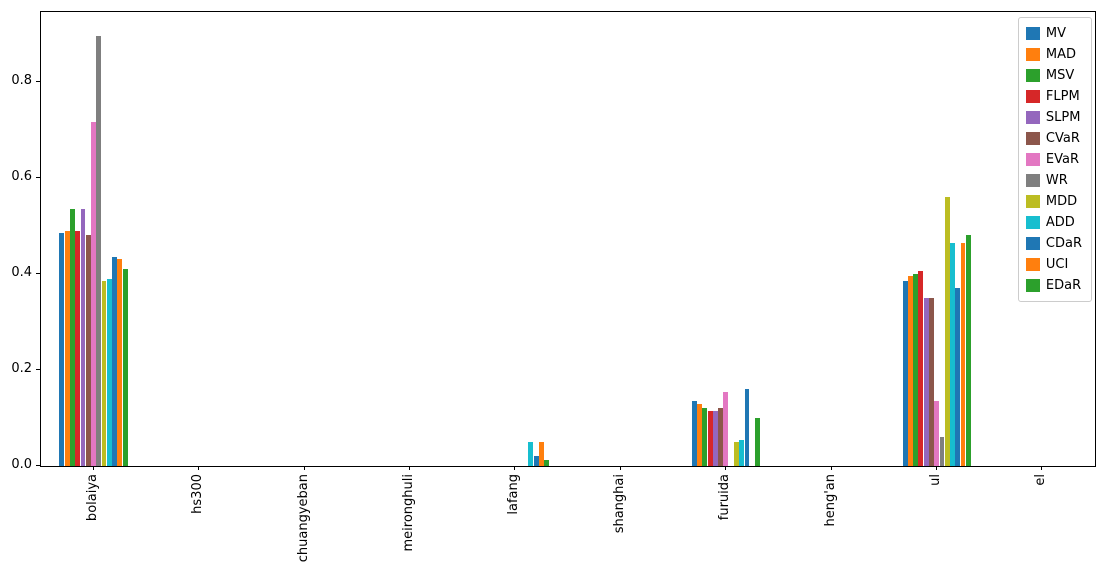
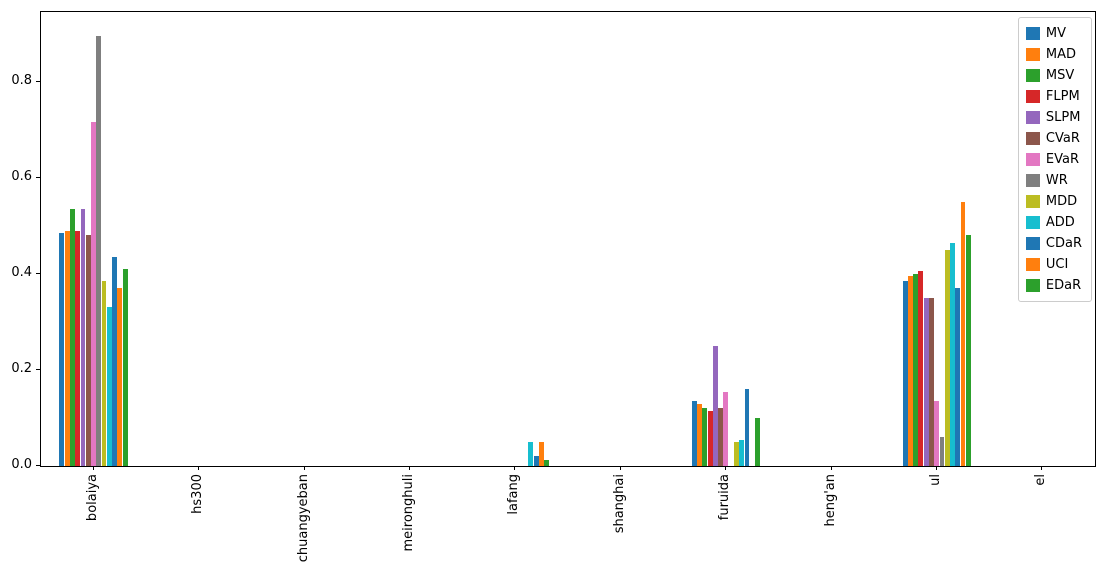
ADD/bolaiya: 0.39 -> 0.33
UCI/bolaiya: 0.43 -> 0.37
SLPM/furuida: 0.12 -> 0.25
MDD/ul: 0.56 -> 0.45
UCI/ul: 0.47 -> 0.55
